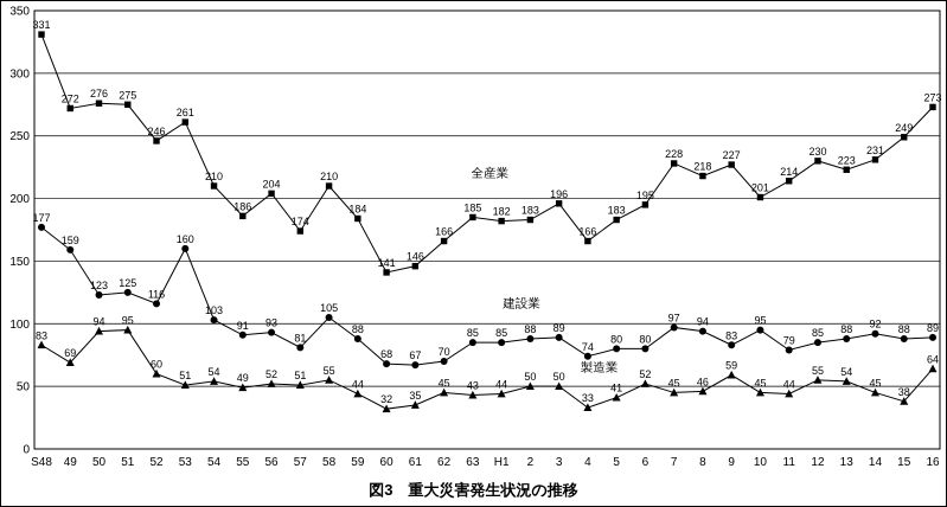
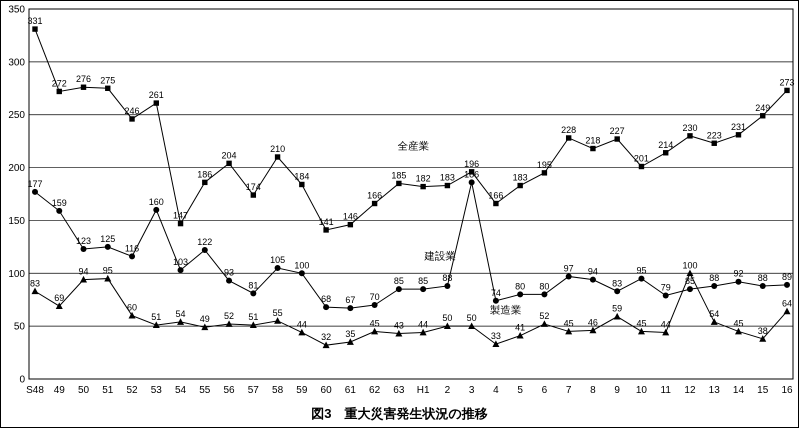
全産業/54: 210 -> 147
建設業/55: 91 -> 122
建設業/59: 88 -> 100
建設業/3: 89 -> 186
製造業/12: 55 -> 100
